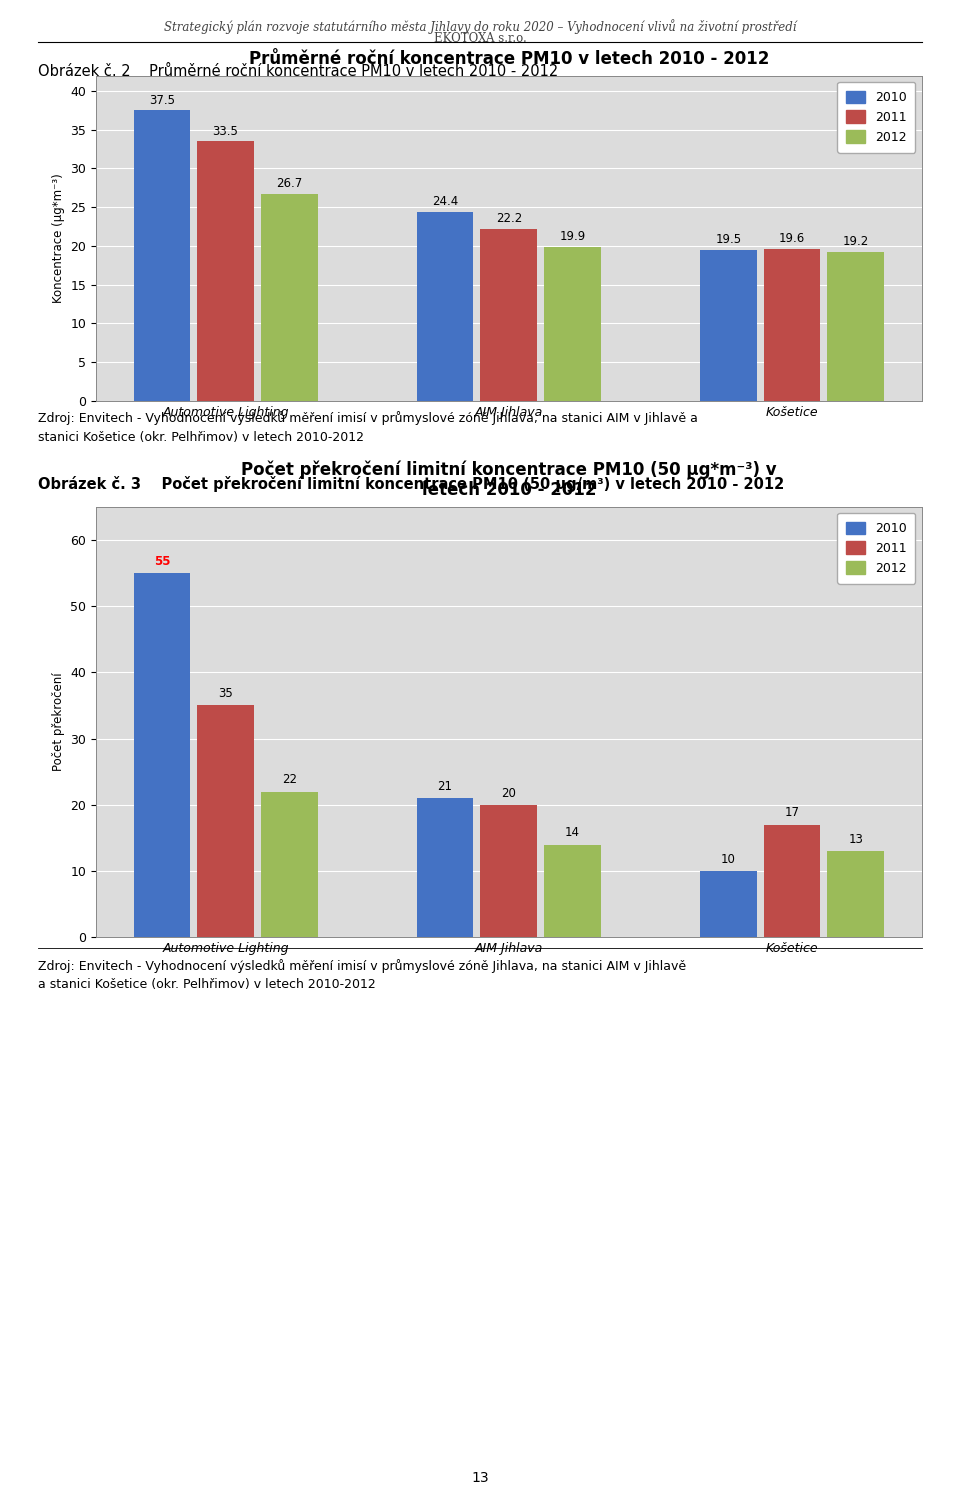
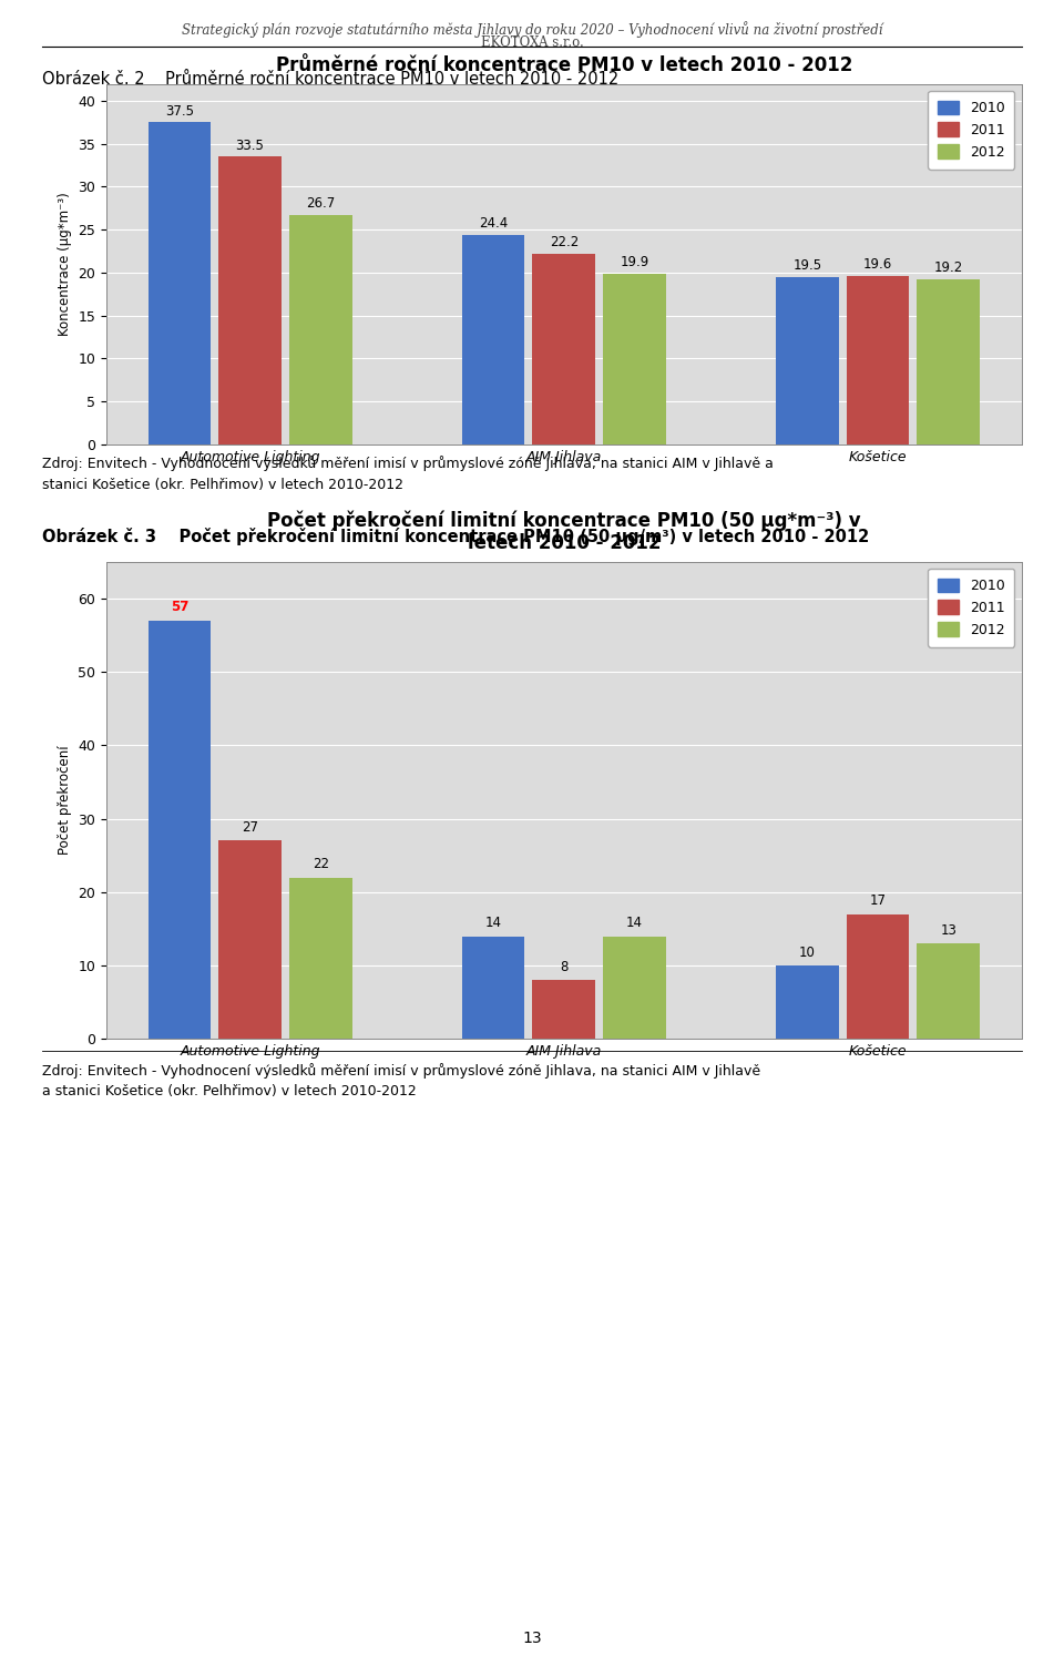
2010/Automotive Lighting: 55 -> 57
2011/Automotive Lighting: 35 -> 27
2010/AIM Jihlava: 21 -> 14
2011/AIM Jihlava: 20 -> 8
